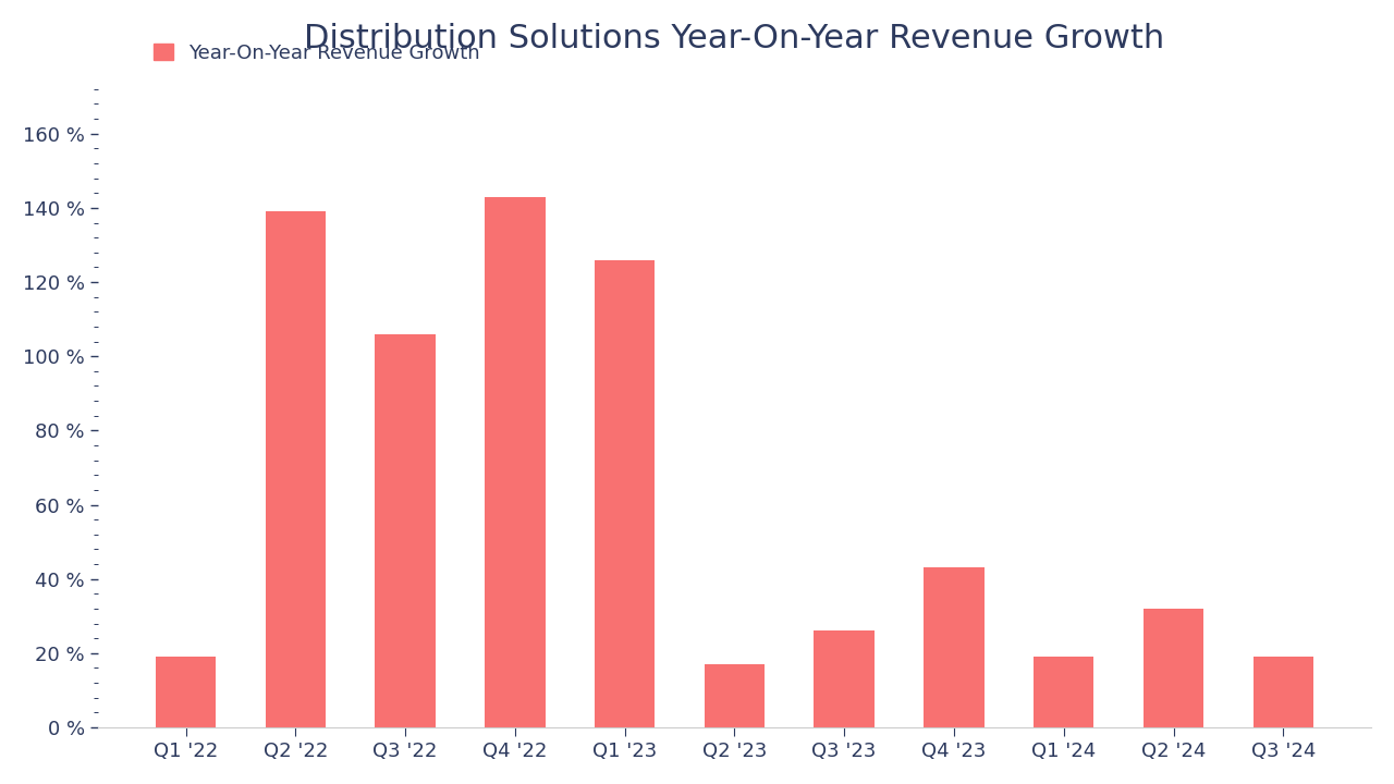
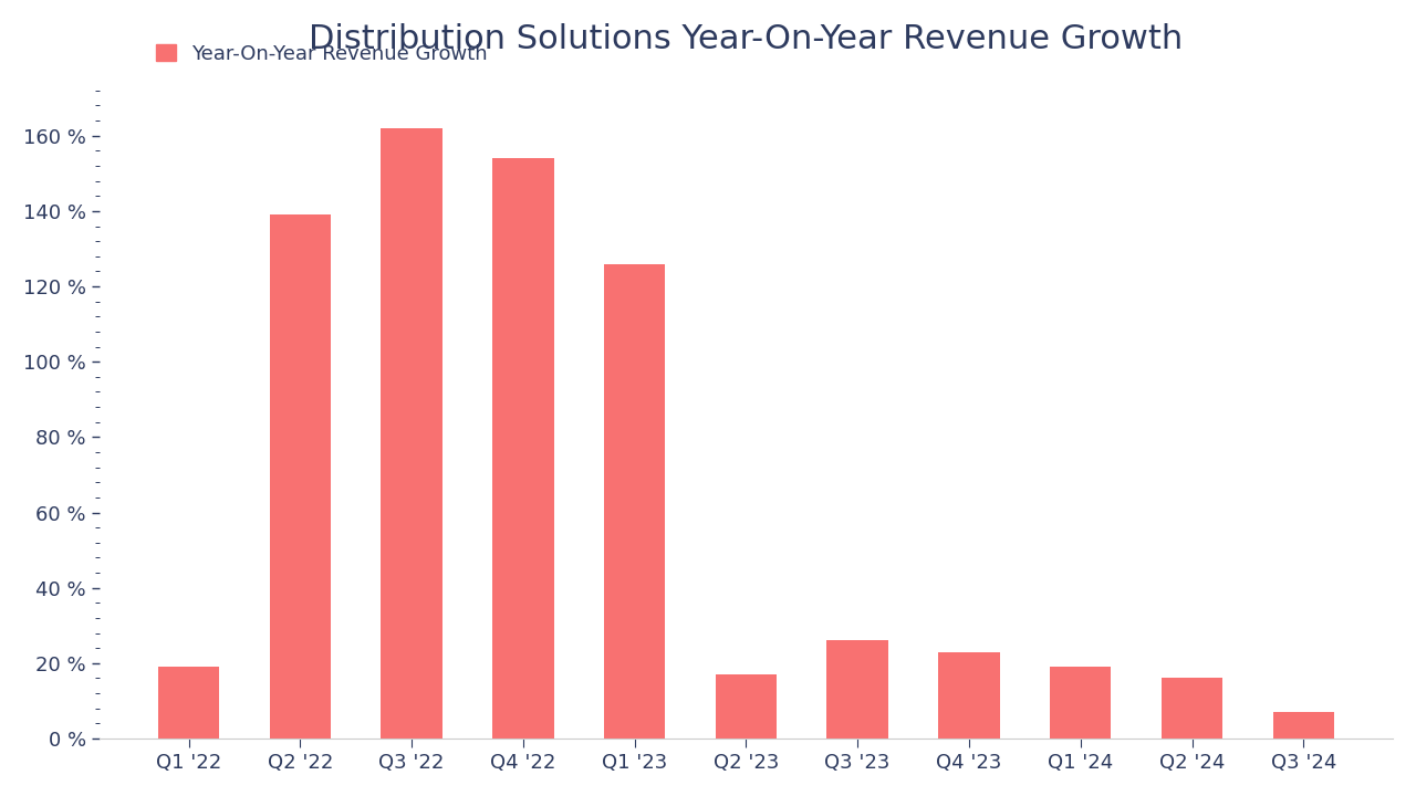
Q3 '22: 106 % -> 162 %
Q4 '22: 143 % -> 154 %
Q4 '23: 43 % -> 23 %
Q2 '24: 32 % -> 16 %
Q3 '24: 19 % -> 7 %
